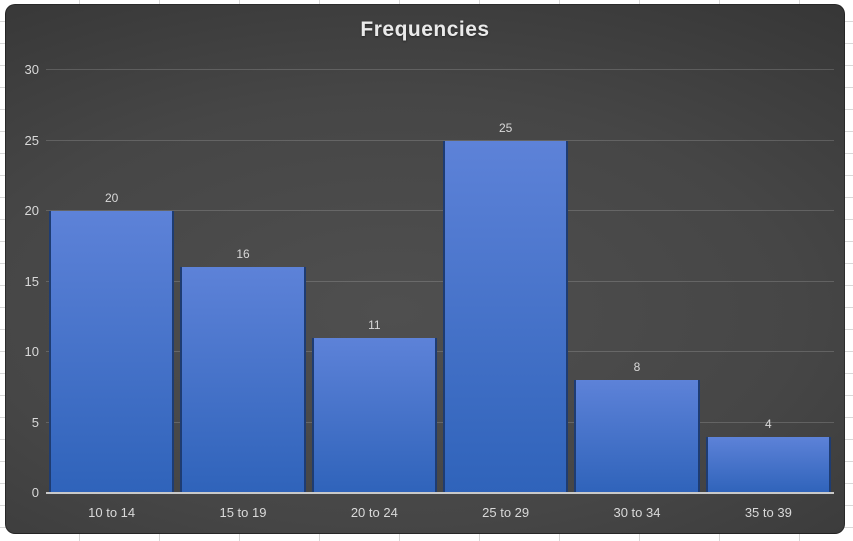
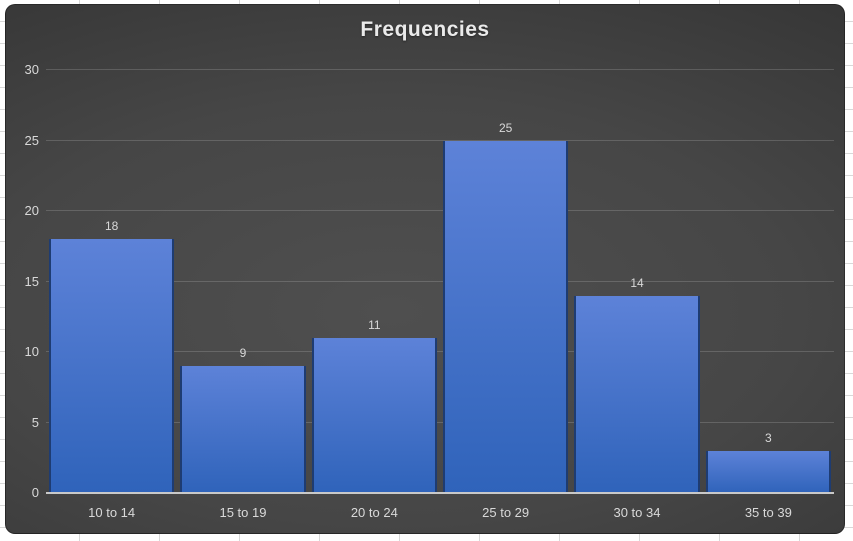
10 to 14: 20 -> 18
15 to 19: 16 -> 9
30 to 34: 8 -> 14
35 to 39: 4 -> 3
